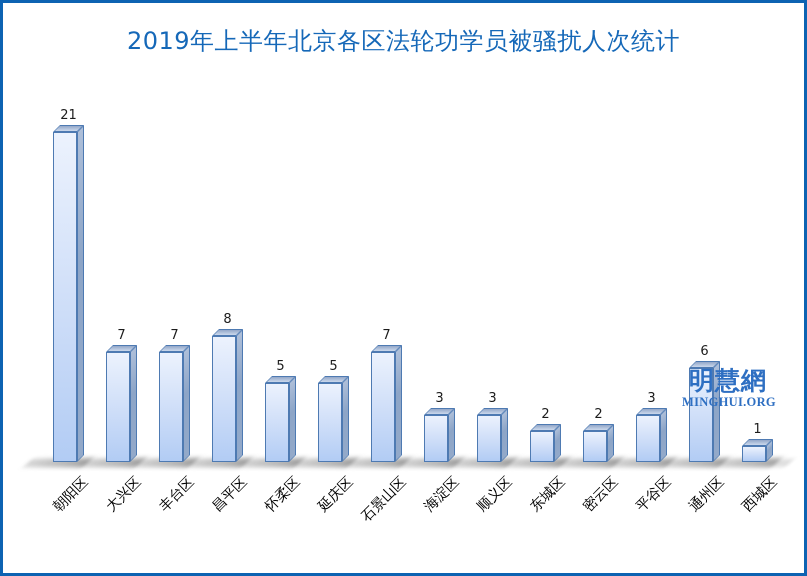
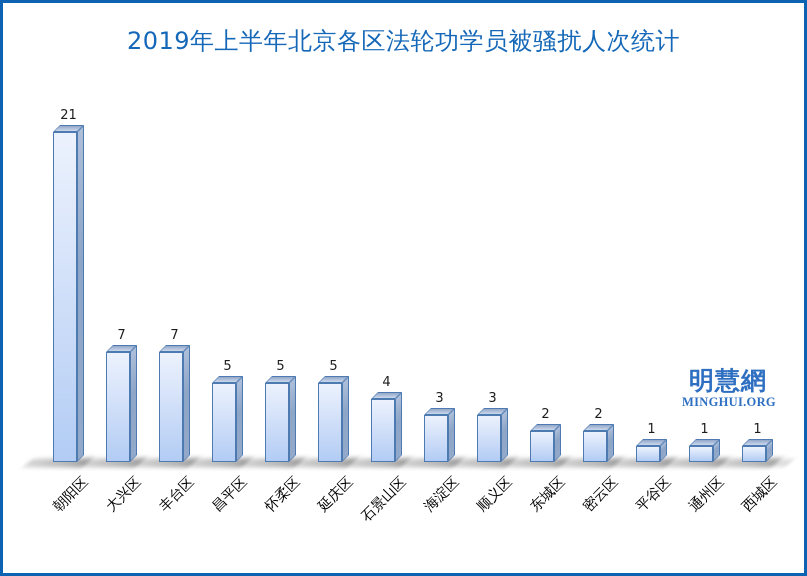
昌平区: 8 -> 5
石景山区: 7 -> 4
平谷区: 3 -> 1
通州区: 6 -> 1
